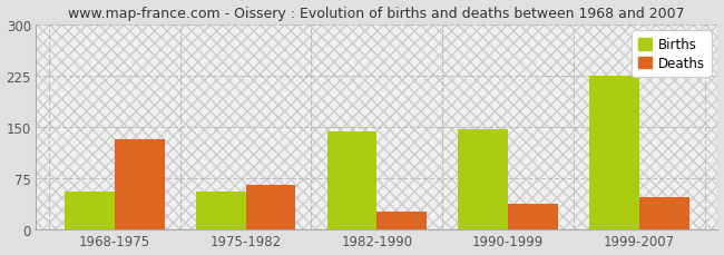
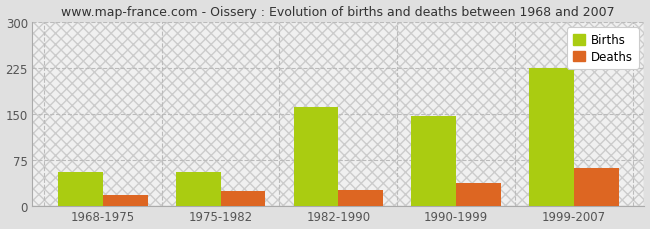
Deaths/1968-1975: 132 -> 18
Deaths/1975-1982: 66 -> 25
Births/1982-1990: 144 -> 161
Deaths/1999-2007: 48 -> 62
